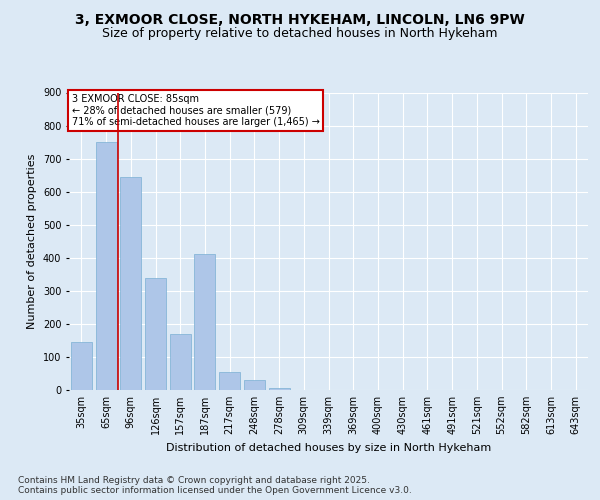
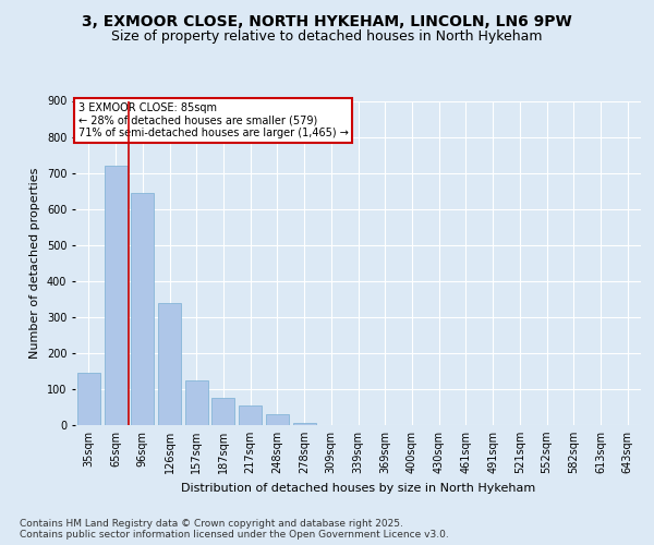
65sqm: 750 -> 720
157sqm: 170 -> 125
187sqm: 410 -> 75
